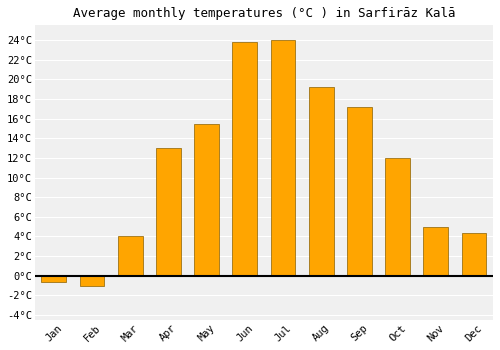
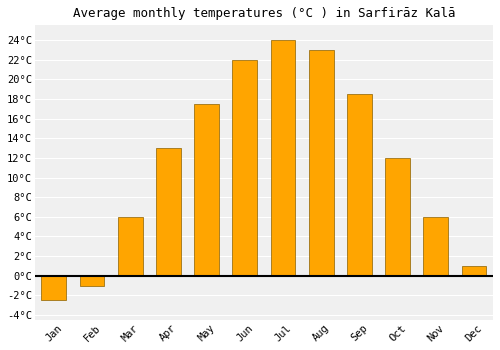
Jan: -0.6°C -> -2.5°C
Mar: 4.0°C -> 6.0°C
May: 15.4°C -> 17.5°C
Jun: 23.8°C -> 22.0°C
Aug: 19.2°C -> 23.0°C
Sep: 17.2°C -> 18.5°C
Nov: 5.0°C -> 6.0°C
Dec: 4.4°C -> 1.0°C
